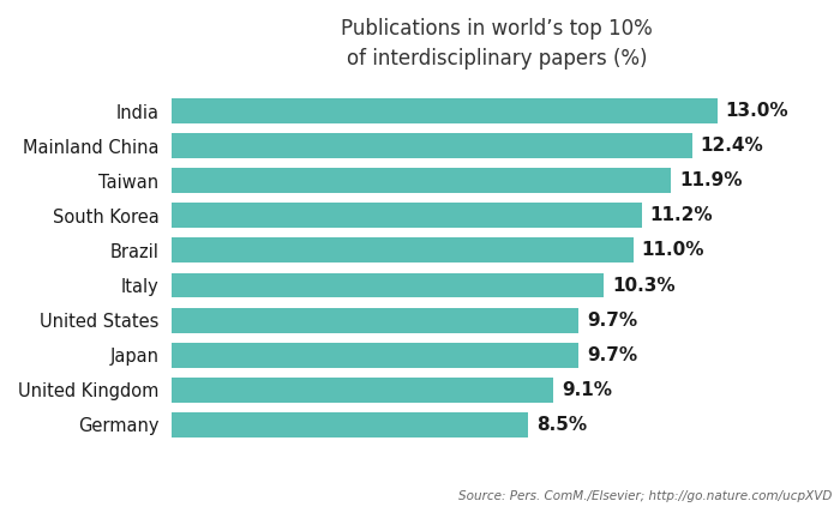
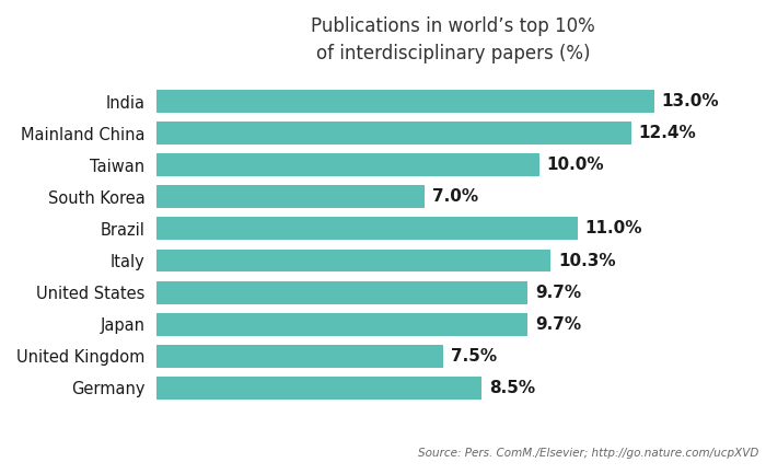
Taiwan: 11.9% -> 10.0%
South Korea: 11.2% -> 7.0%
United Kingdom: 9.1% -> 7.5%
